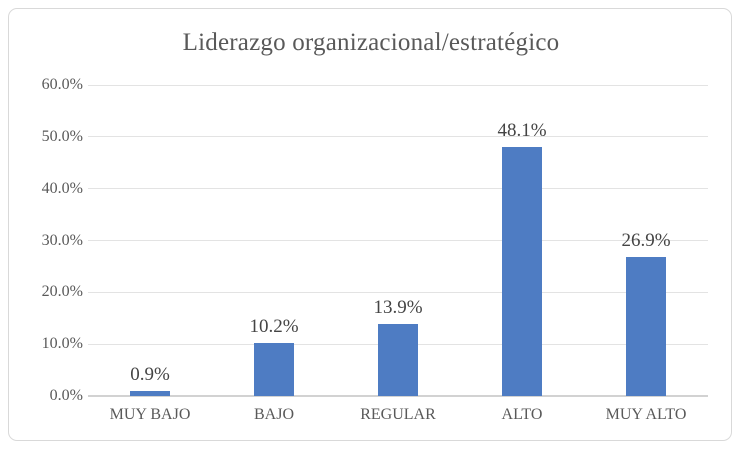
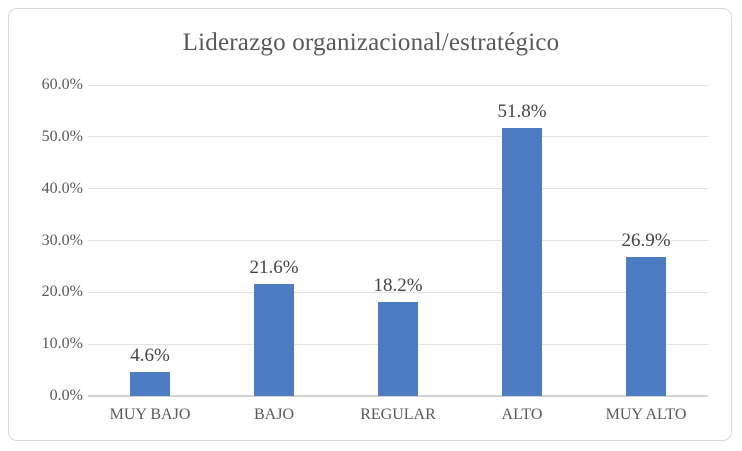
MUY BAJO: 0.9% -> 4.6%
BAJO: 10.2% -> 21.6%
REGULAR: 13.9% -> 18.2%
ALTO: 48.1% -> 51.8%
